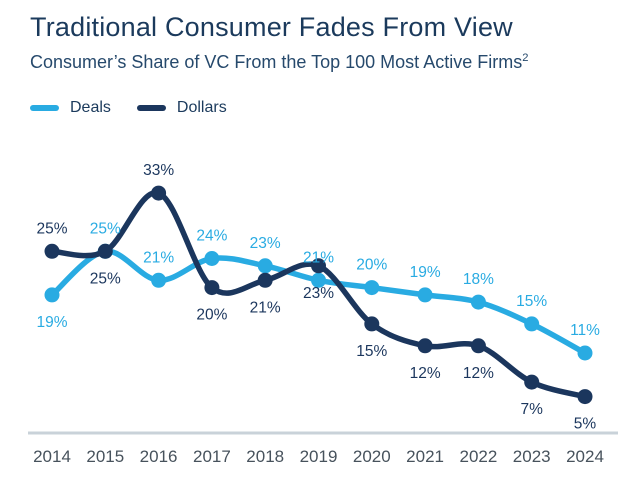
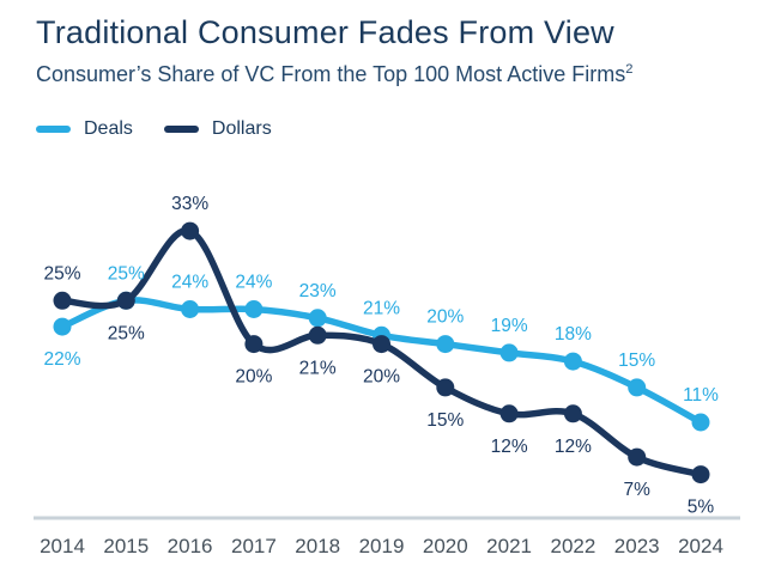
Deals/2014: 19% -> 22%
Deals/2016: 21% -> 24%
Dollars/2019: 23% -> 20%
